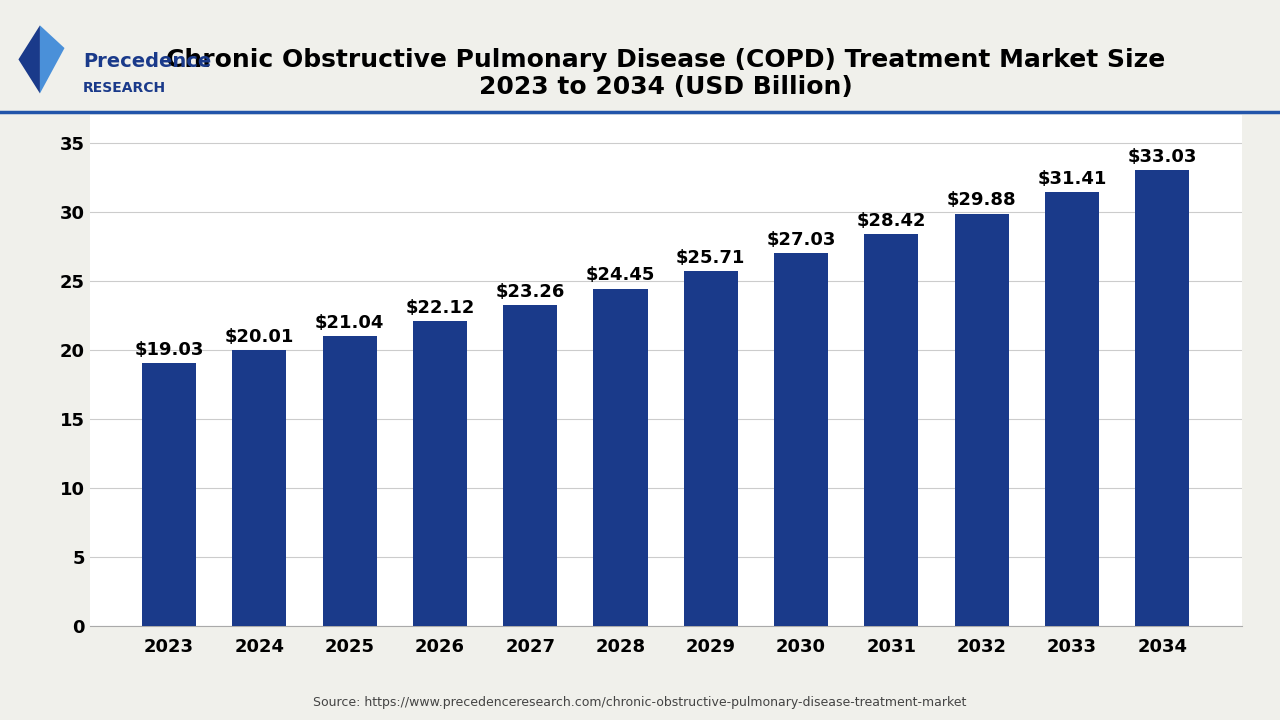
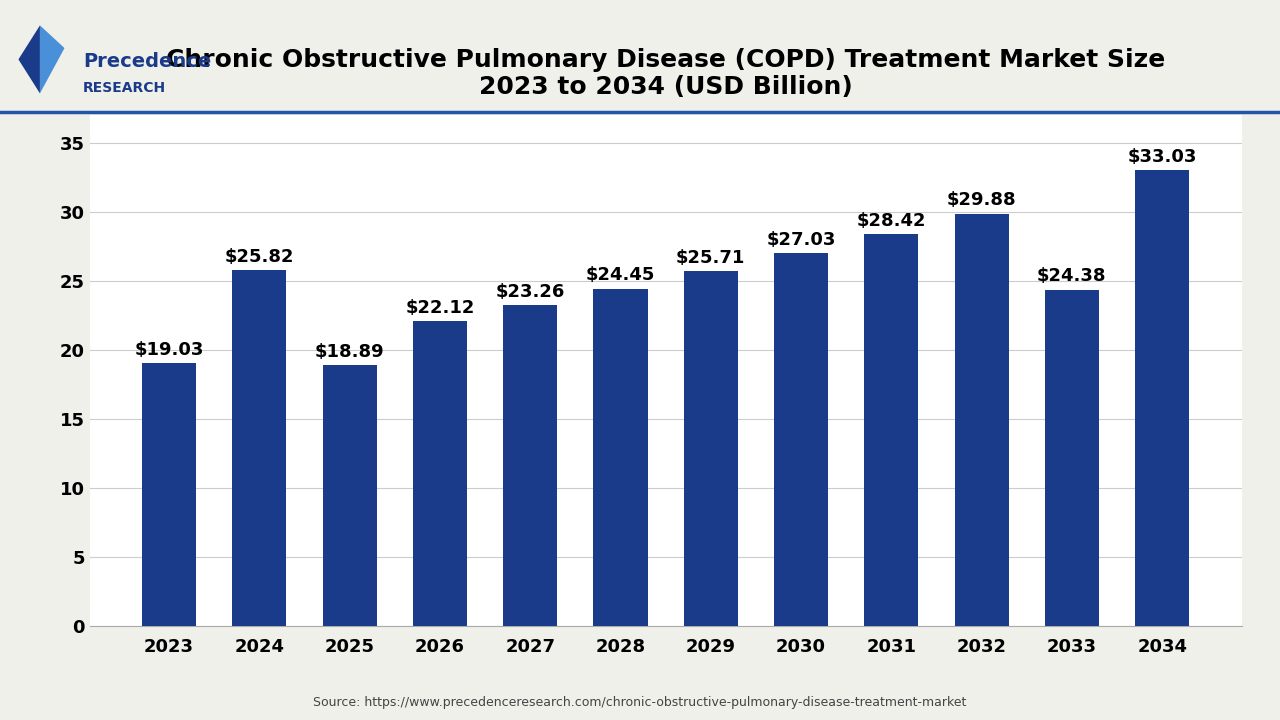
2024: $20.01 -> $25.82
2025: $21.04 -> $18.89
2033: $31.41 -> $24.38
